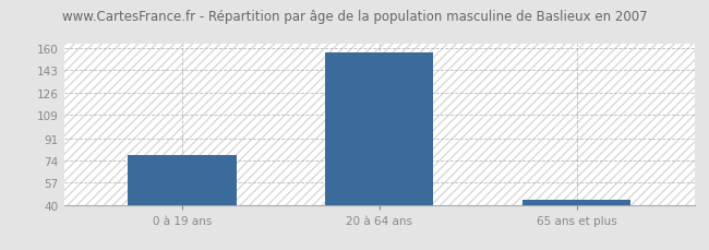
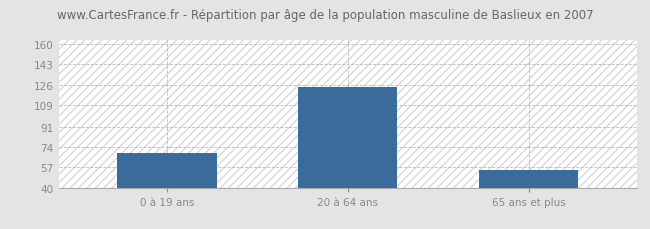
0 à 19 ans: 78 -> 69
20 à 64 ans: 157 -> 124
65 ans et plus: 44 -> 55
